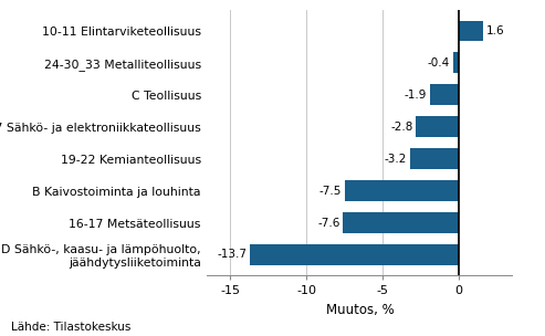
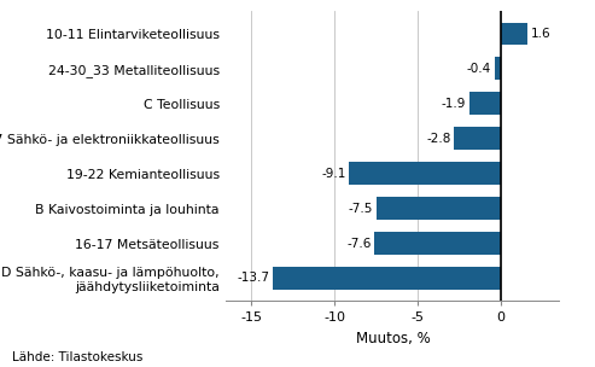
19-22 Kemianteollisuus: -3.2 -> -9.1
